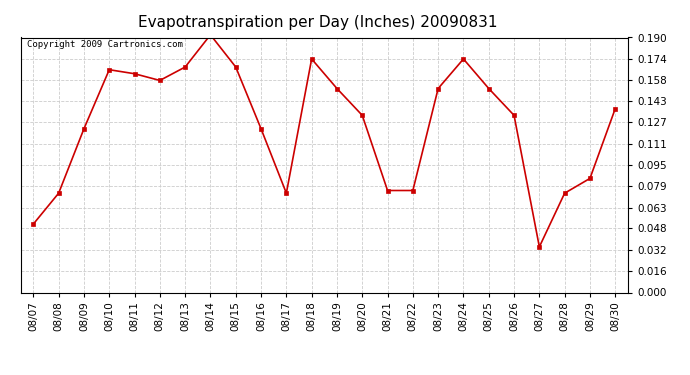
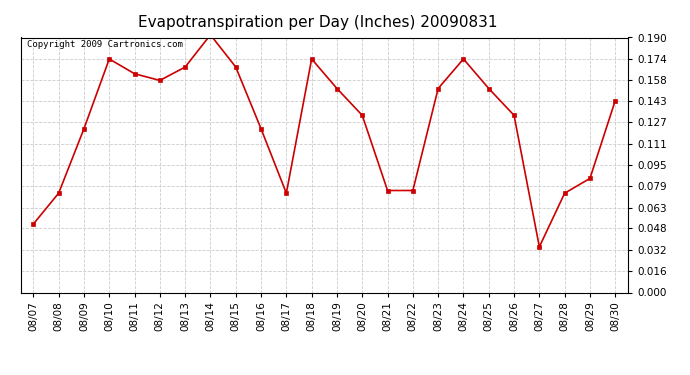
08/10: 0.166 -> 0.174
08/30: 0.137 -> 0.143
